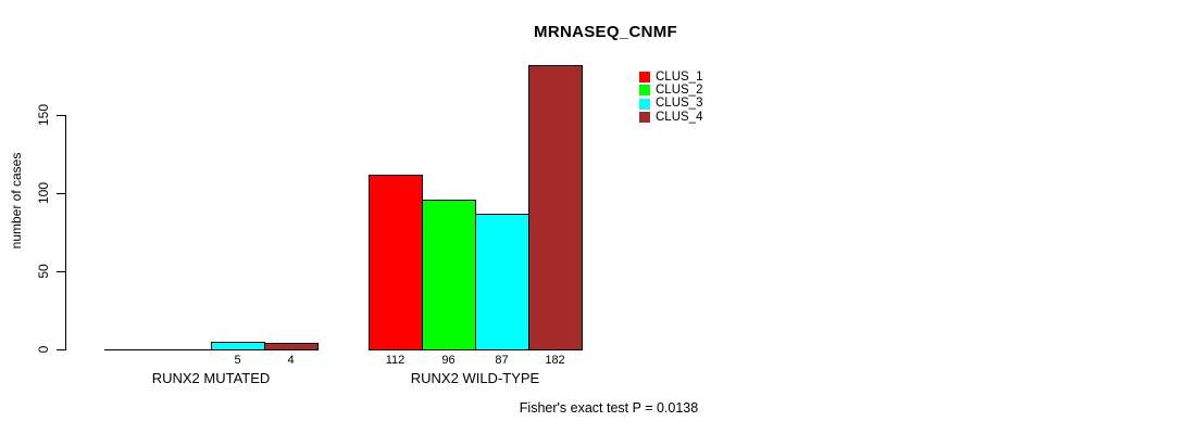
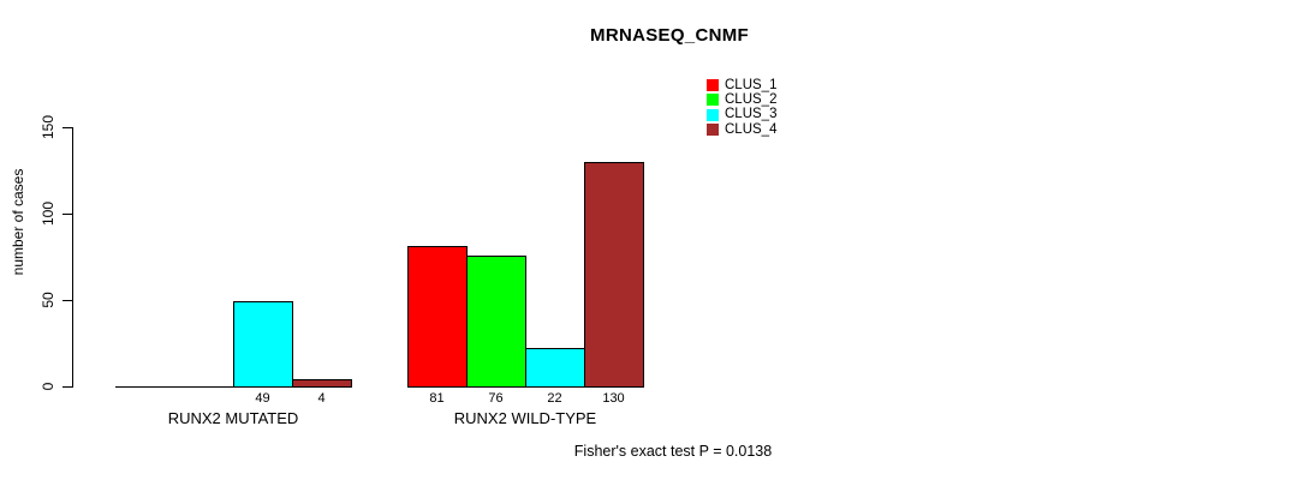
CLUS_3/RUNX2 MUTATED: 5 -> 49
CLUS_1/RUNX2 WILD-TYPE: 112 -> 81
CLUS_2/RUNX2 WILD-TYPE: 96 -> 76
CLUS_3/RUNX2 WILD-TYPE: 87 -> 22
CLUS_4/RUNX2 WILD-TYPE: 182 -> 130
